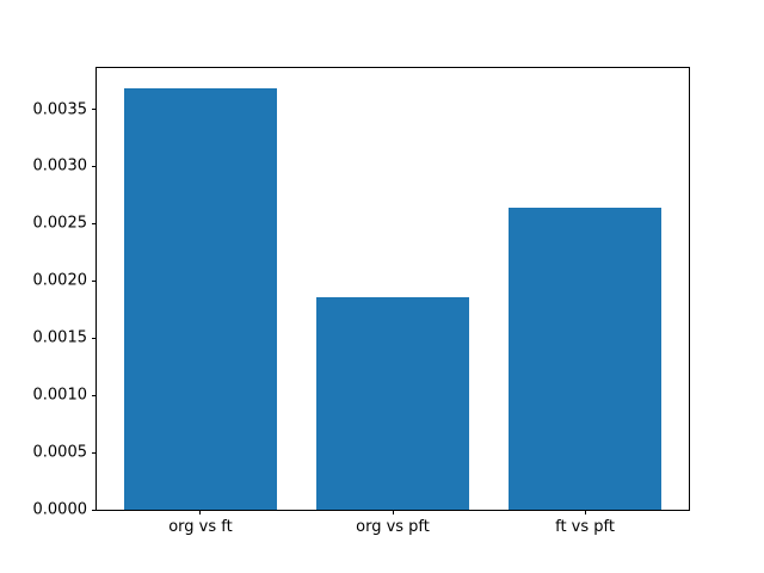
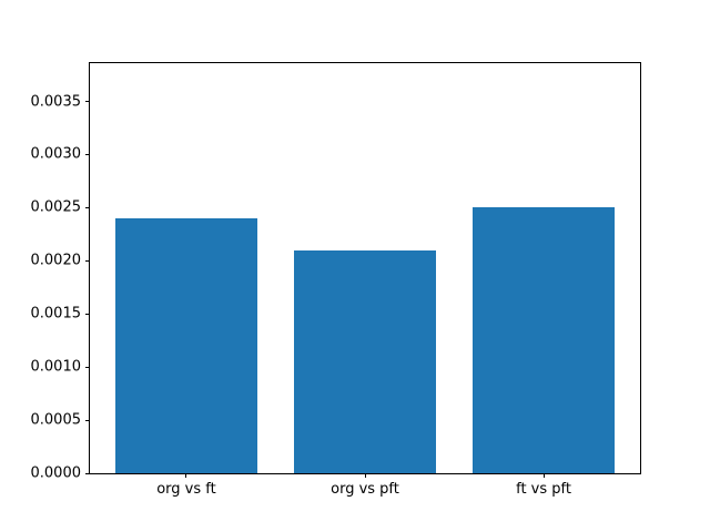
org vs ft: 0.0037 -> 0.0024
org vs pft: 0.0019 -> 0.0021
ft vs pft: 0.0026 -> 0.0025
